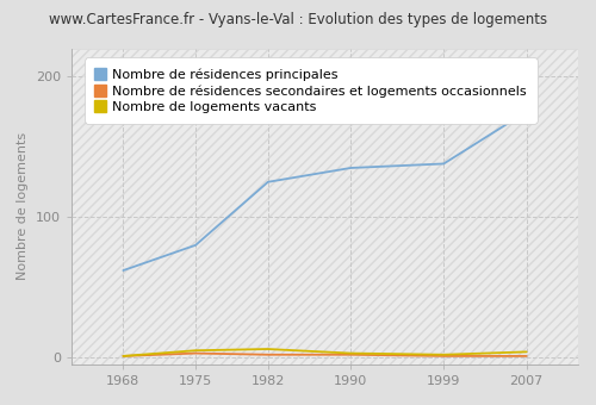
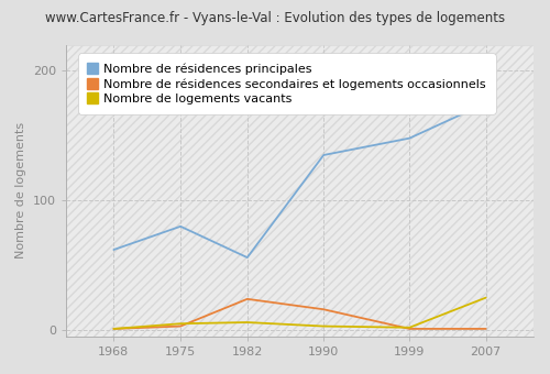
Nombre de résidences principales/1982: 125 -> 56
Nombre de résidences secondaires et logements occasionnels/1982: 2 -> 24
Nombre de résidences secondaires et logements occasionnels/1990: 2 -> 16
Nombre de résidences principales/1999: 138 -> 148
Nombre de logements vacants/2007: 4 -> 25
